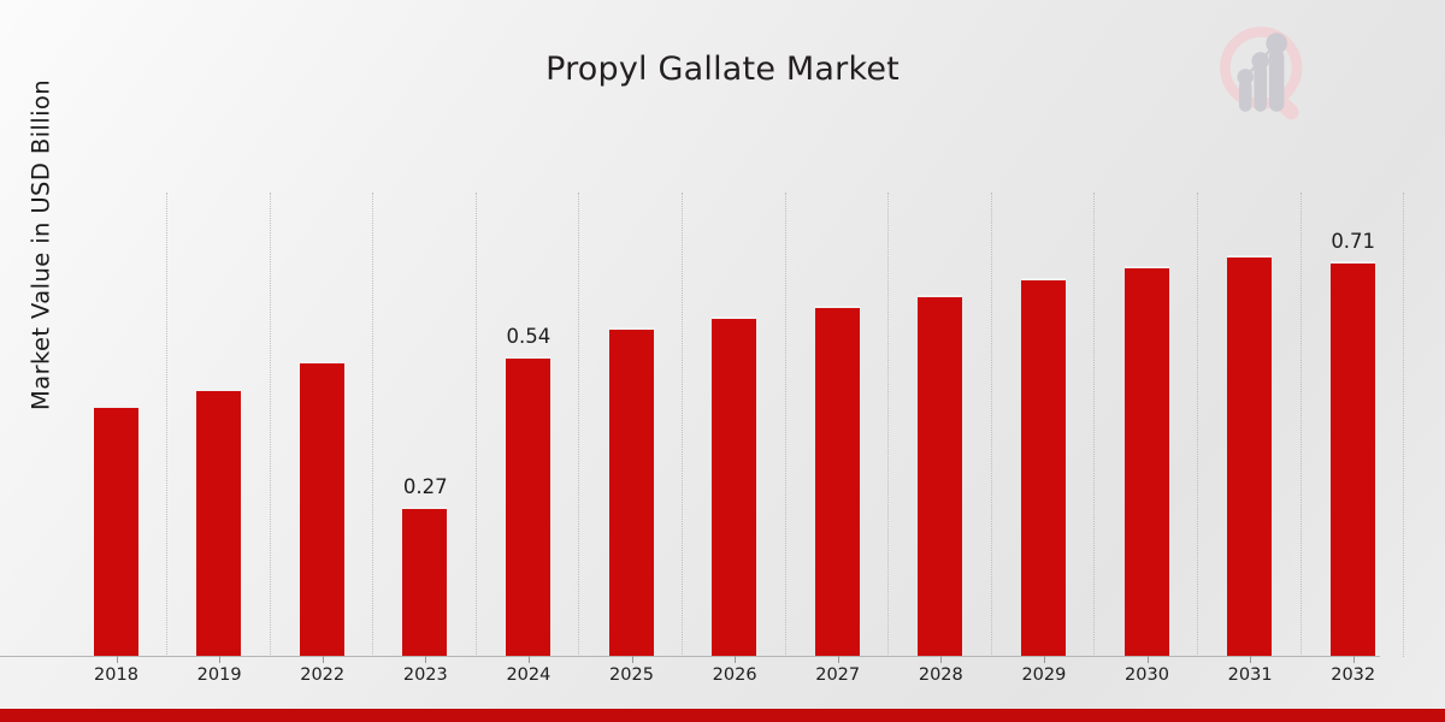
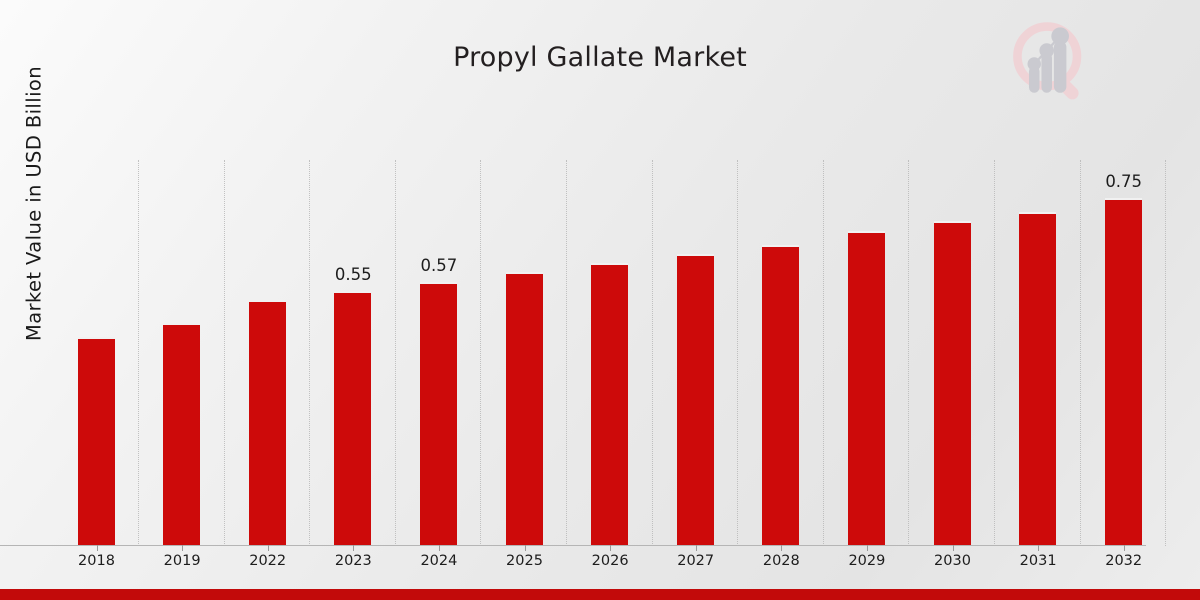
2023: 0.27 -> 0.55
2024: 0.54 -> 0.57
2032: 0.71 -> 0.75
